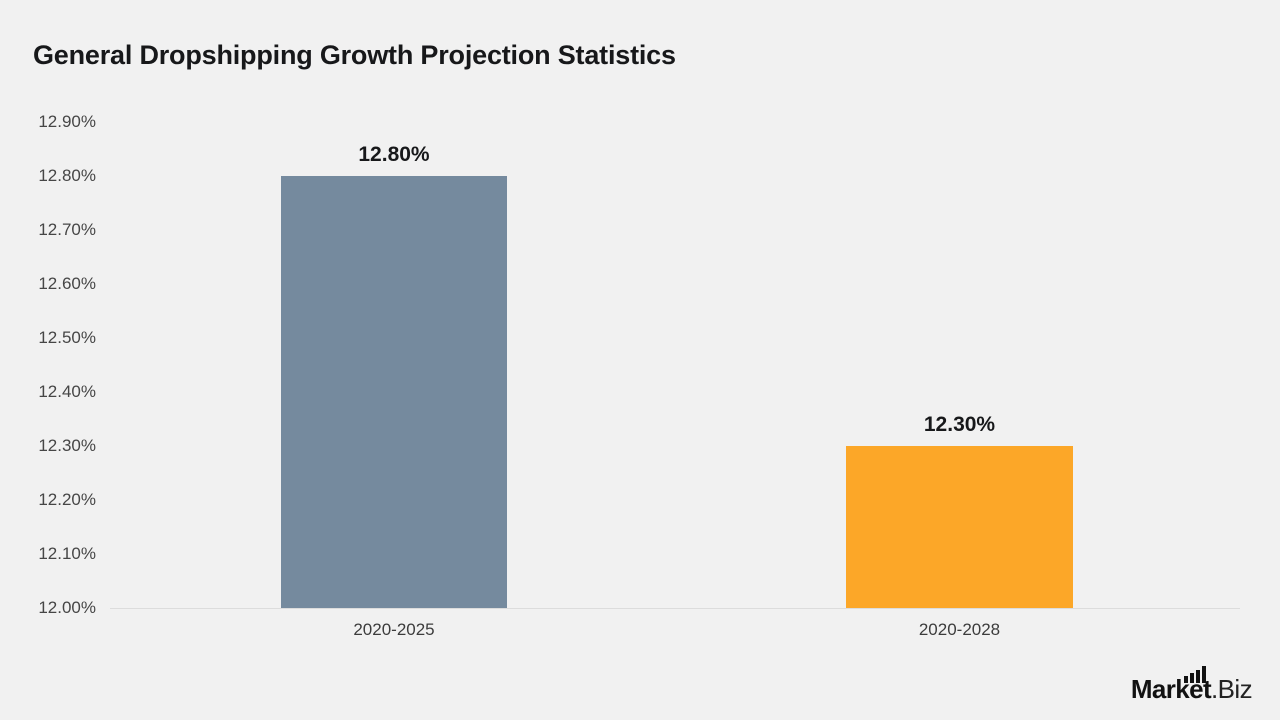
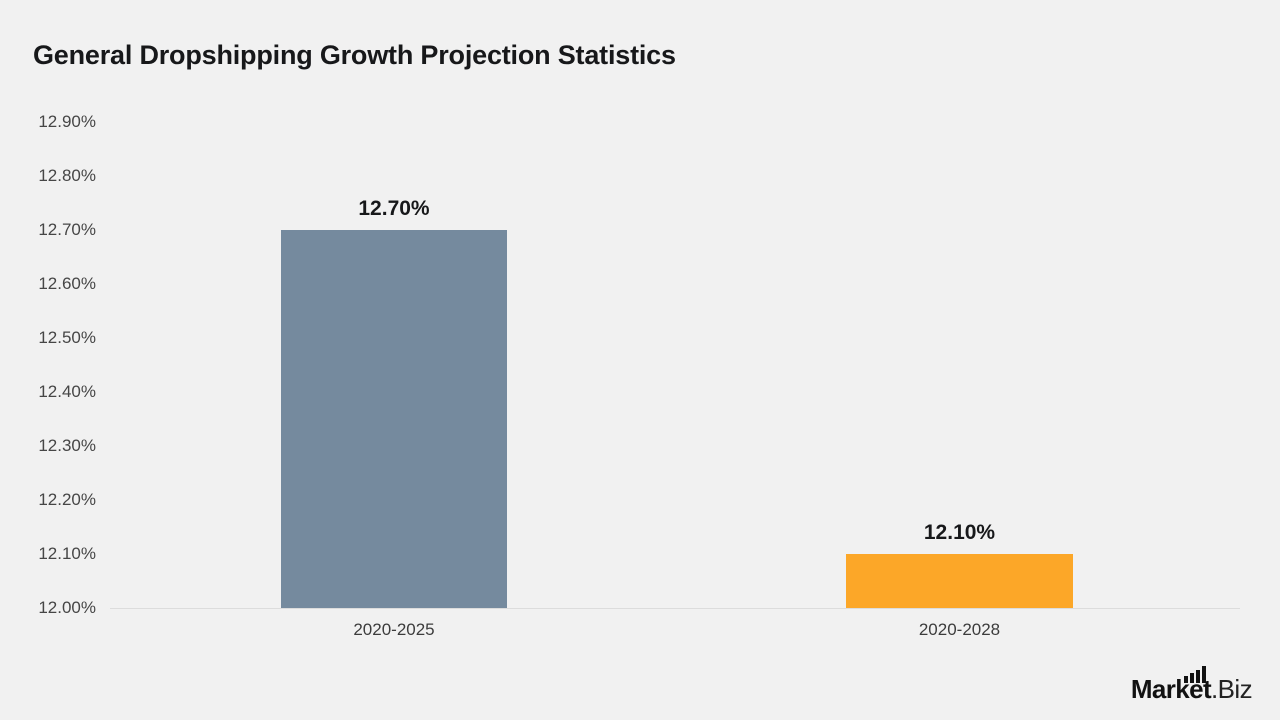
2020-2025: 12.80% -> 12.70%
2020-2028: 12.30% -> 12.10%
